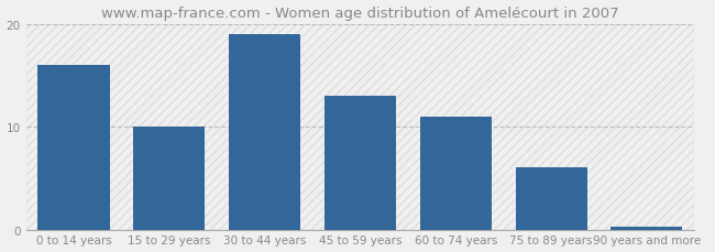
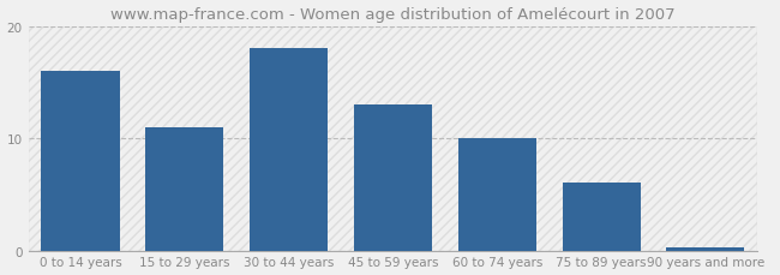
15 to 29 years: 10.0 -> 11.0
30 to 44 years: 19.0 -> 18.0
60 to 74 years: 11.0 -> 10.0
